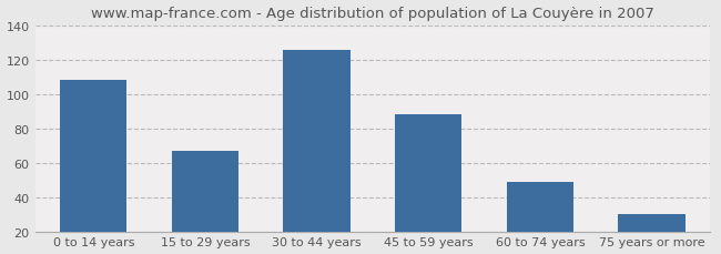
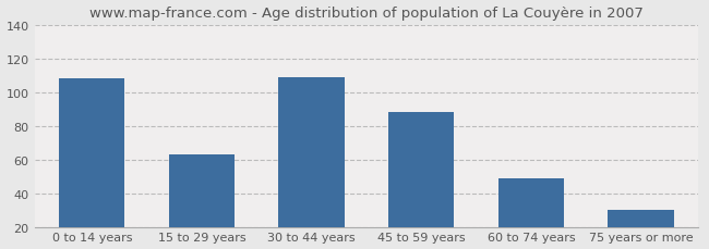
15 to 29 years: 67 -> 63
30 to 44 years: 126 -> 109
